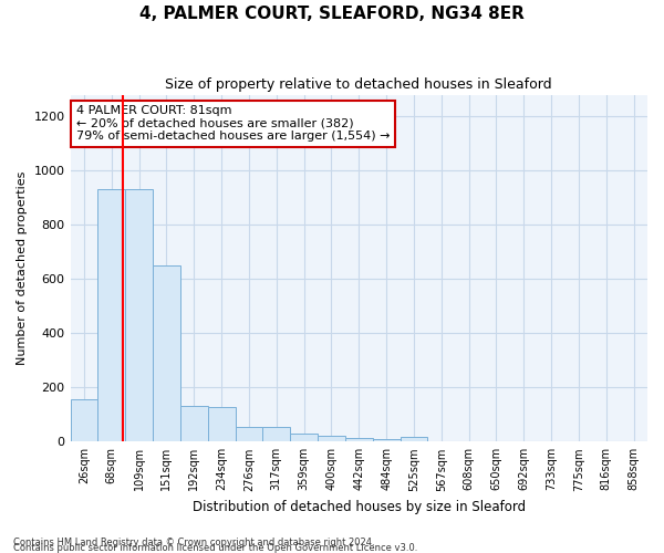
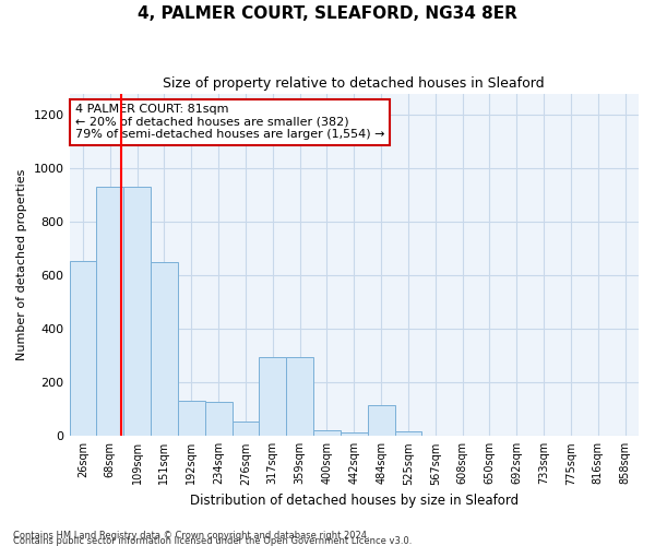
26sqm: 155 -> 655
317sqm: 55 -> 295
359sqm: 28 -> 295
484sqm: 10 -> 115
